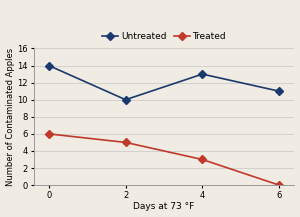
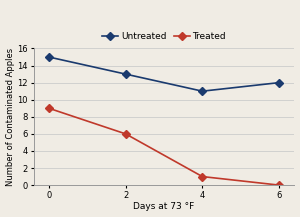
Untreated/0: 14 -> 15
Treated/0: 6 -> 9
Untreated/2: 10 -> 13
Treated/2: 5 -> 6
Untreated/4: 13 -> 11
Treated/4: 3 -> 1
Untreated/6: 11 -> 12
